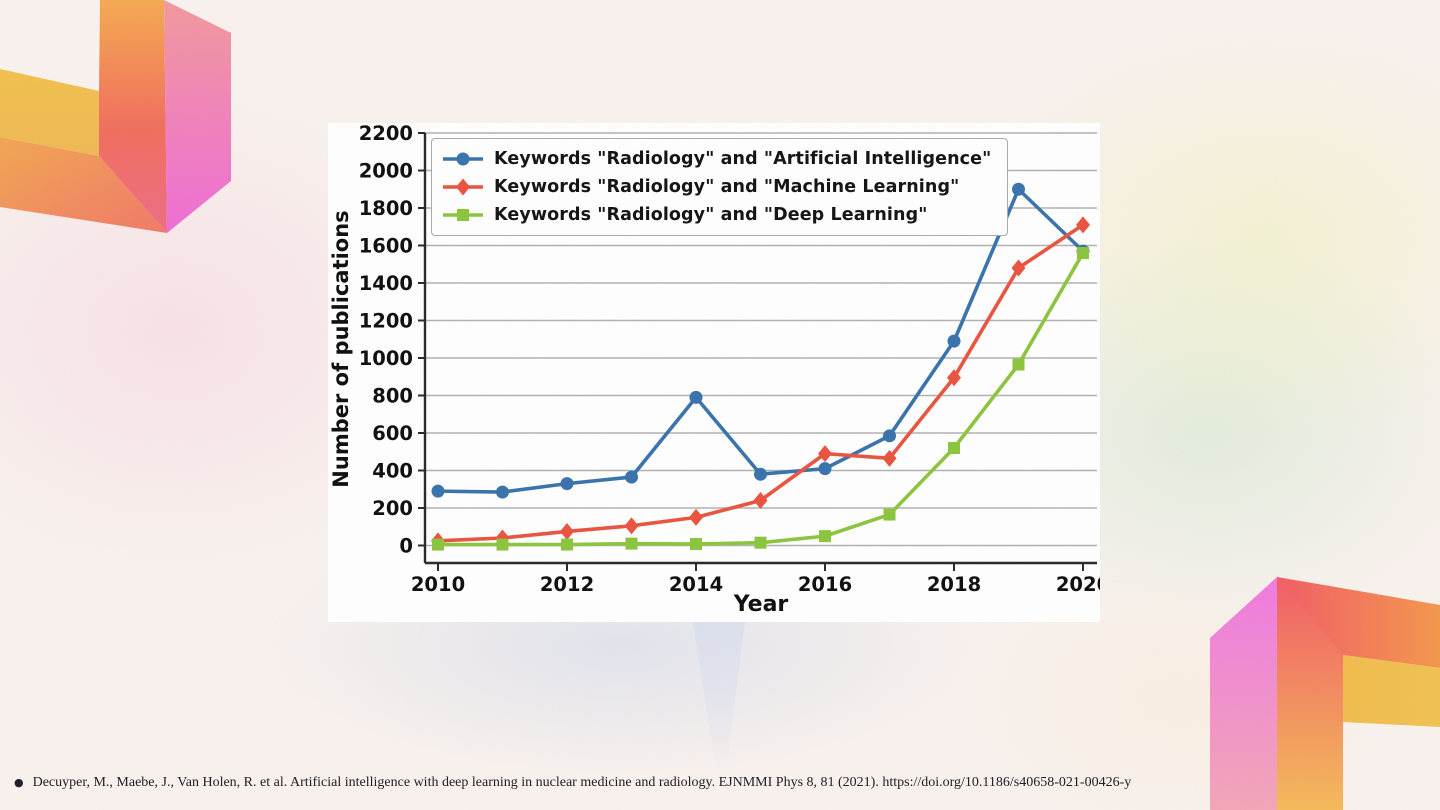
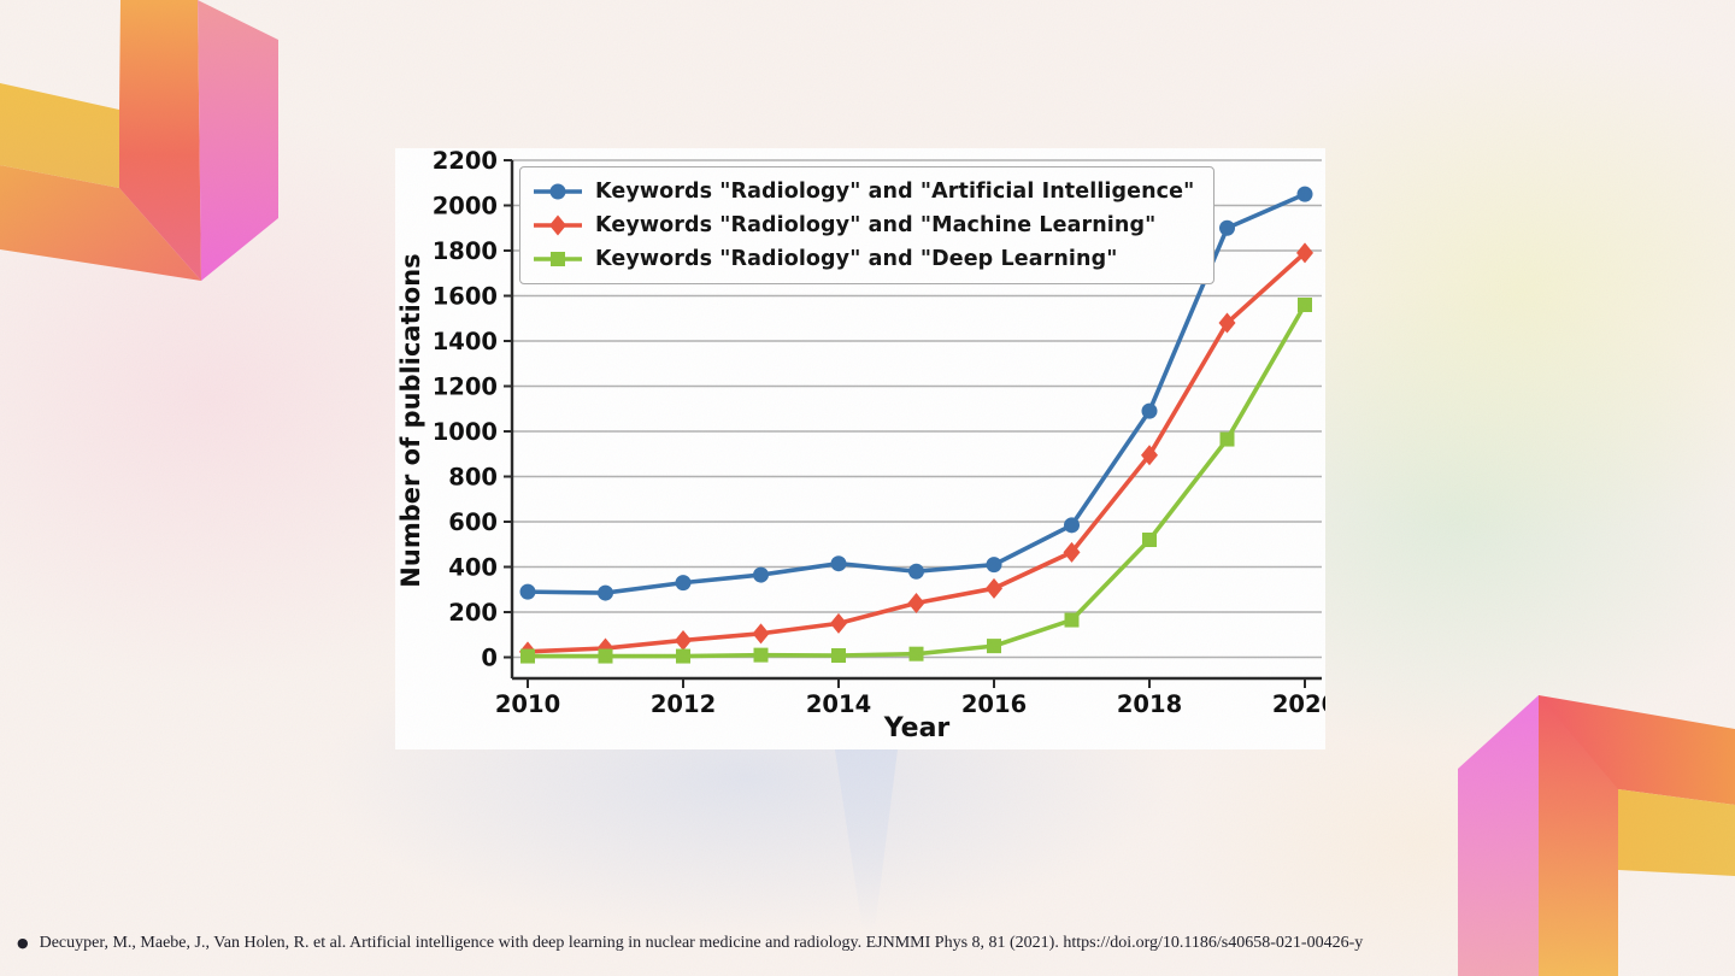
Keywords "Radiology" and "Artificial Intelligence"/2014: 790 -> 420
Keywords "Radiology" and "Machine Learning"/2016: 490 -> 300
Keywords "Radiology" and "Artificial Intelligence"/2020: 1570 -> 2050
Keywords "Radiology" and "Machine Learning"/2020: 1710 -> 1790
